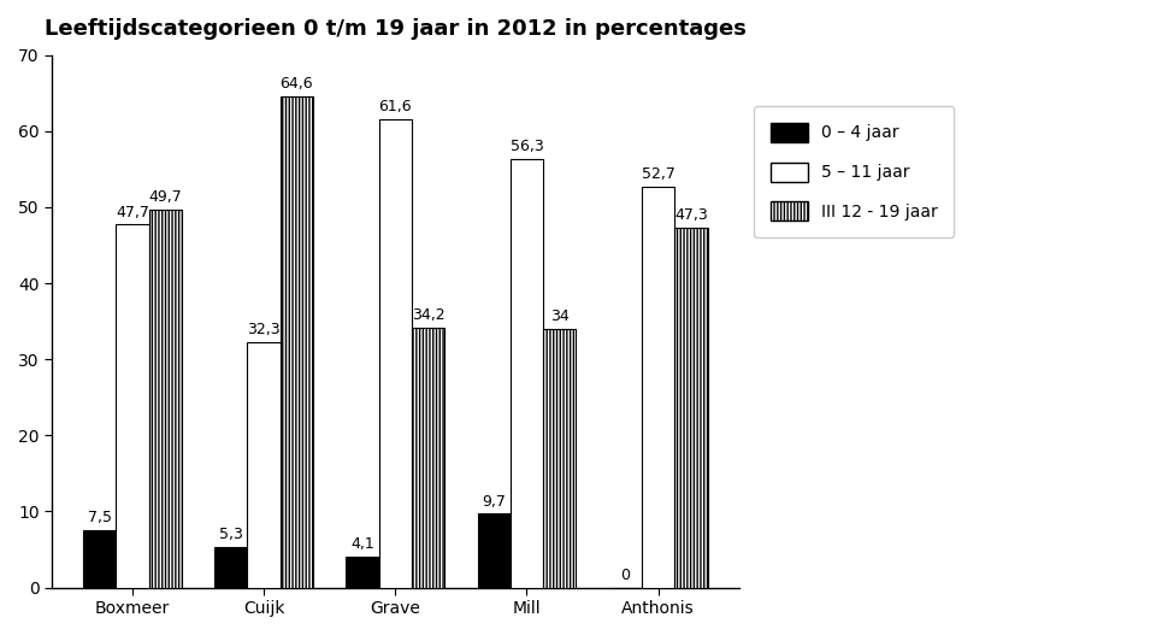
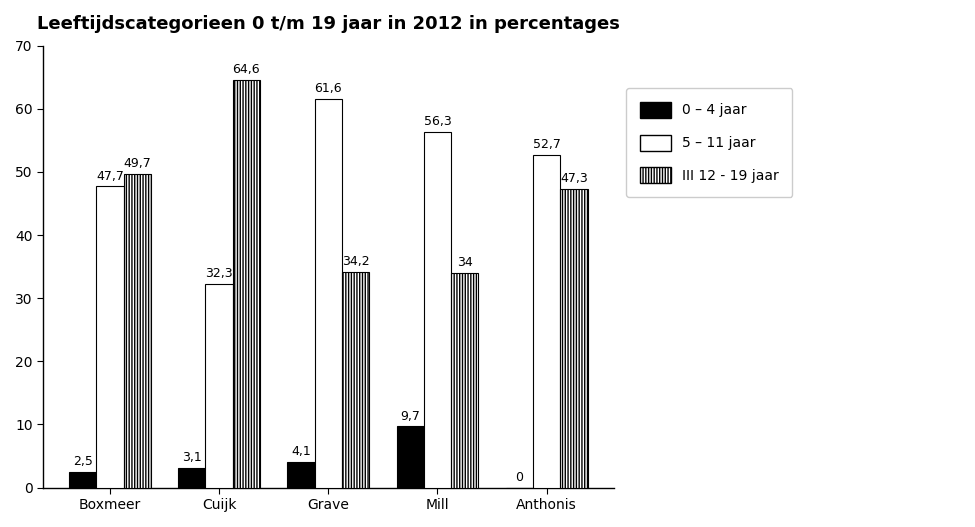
0 – 4 jaar/Boxmeer: 7,5 -> 2,5
0 – 4 jaar/Cuijk: 5,3 -> 3,1
